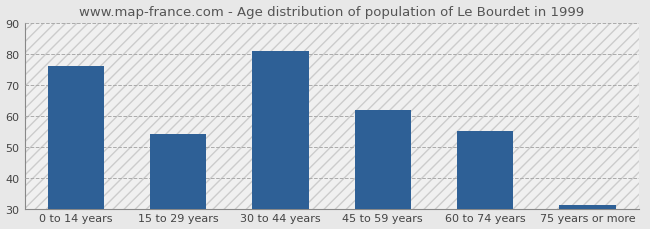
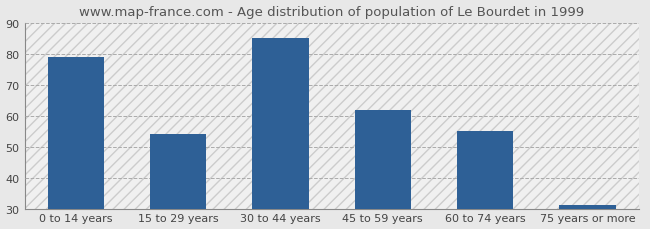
0 to 14 years: 76 -> 79
30 to 44 years: 81 -> 85
